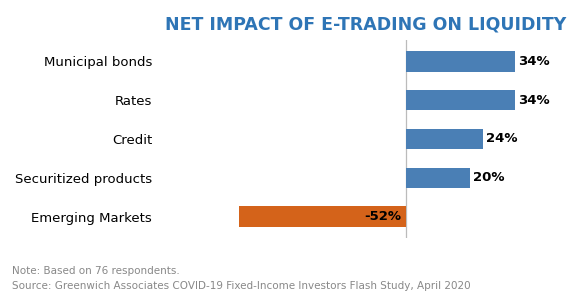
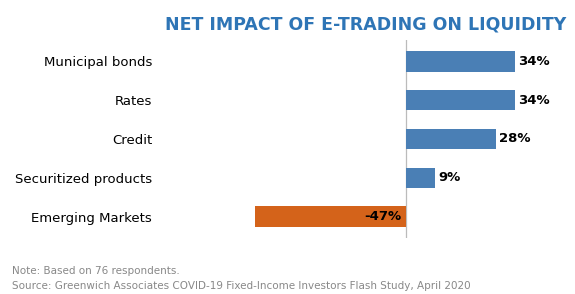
Credit: 24% -> 28%
Securitized products: 20% -> 9%
Emerging Markets: -52% -> -47%
